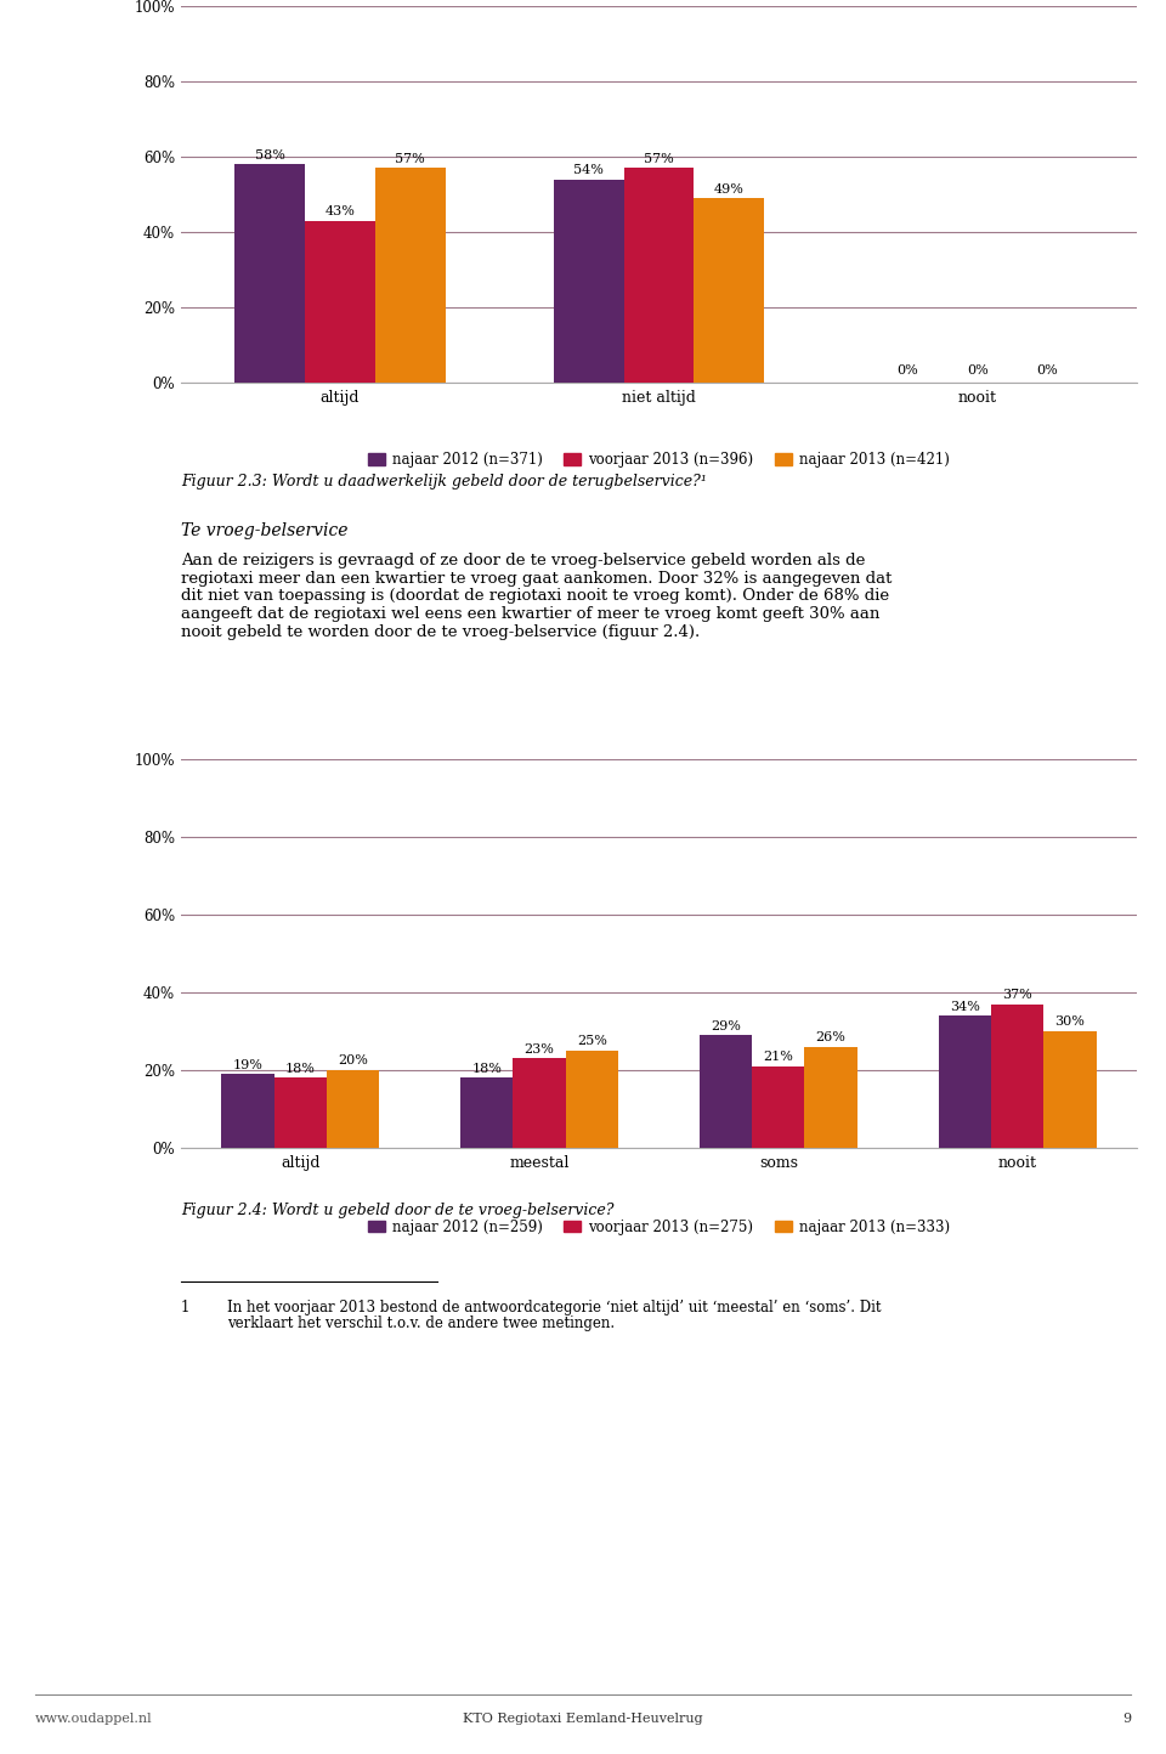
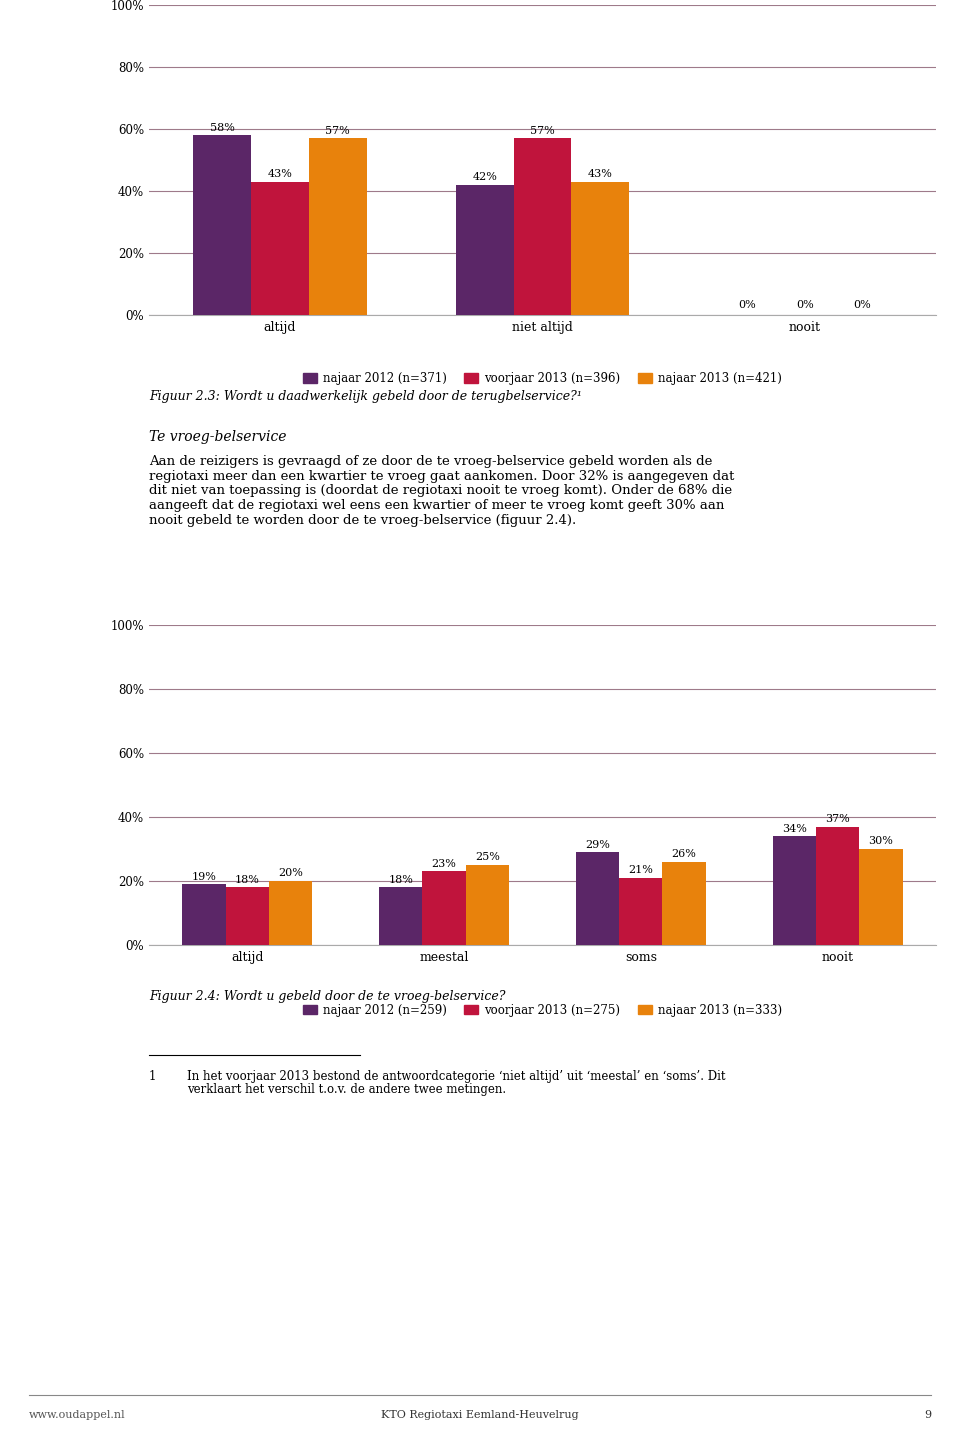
najaar 2012 (n=371)/niet altijd: 54% -> 42%
najaar 2013 (n=421)/niet altijd: 49% -> 43%
